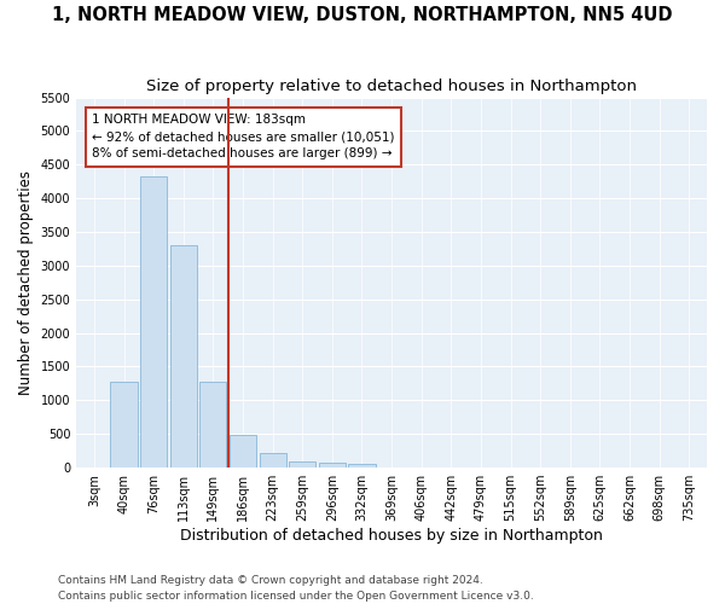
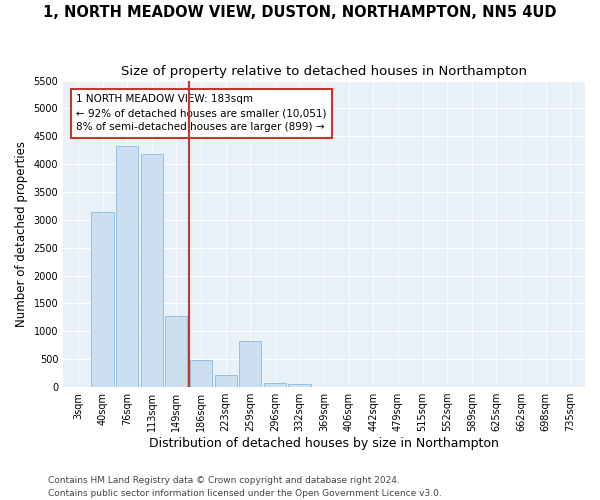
40sqm: 1270 -> 3140
113sqm: 3300 -> 4180
259sqm: 90 -> 820
